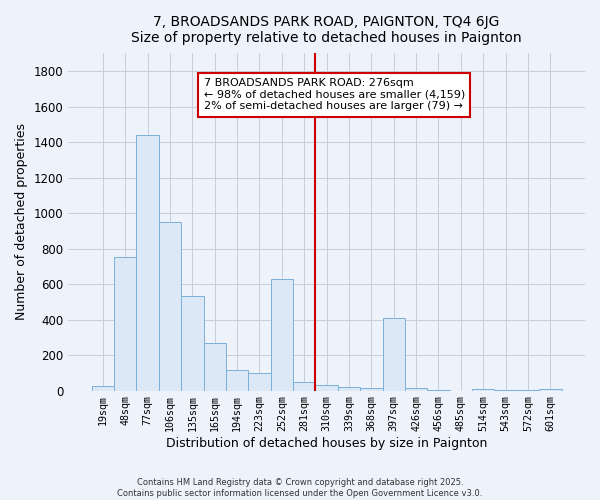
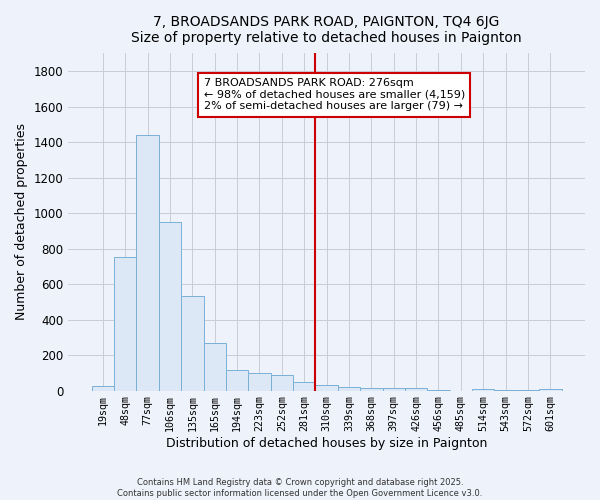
252sqm: 630 -> 90
397sqm: 410 -> 20
